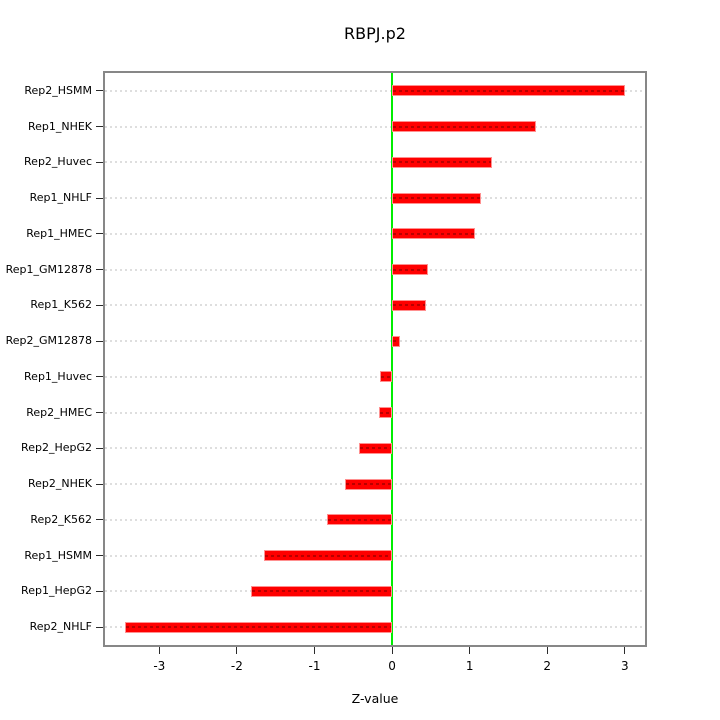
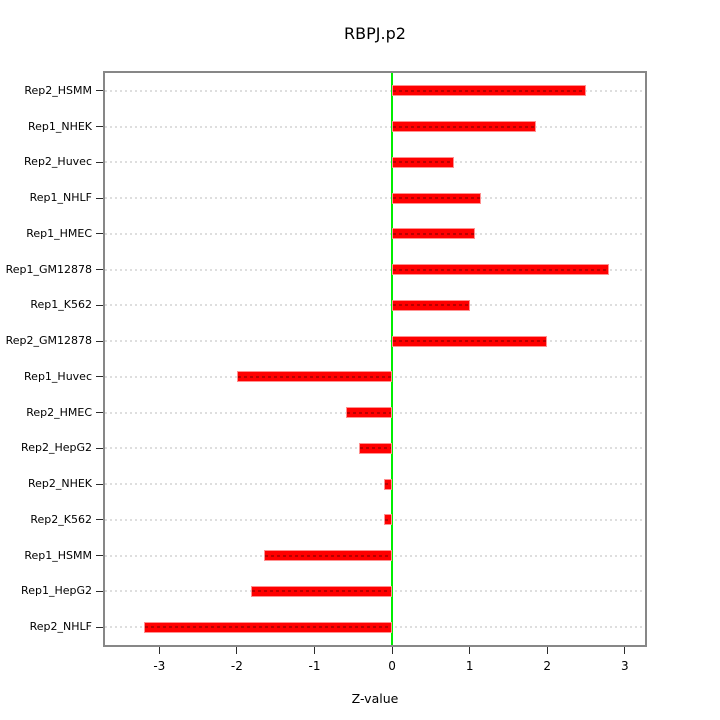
Rep2_HSMM: 3.0 -> 2.5
Rep2_Huvec: 1.3 -> 0.8
Rep1_GM12878: 0.5 -> 2.8
Rep1_K562: 0.4 -> 1.0
Rep2_GM12878: 0.1 -> 2.0
Rep1_Huvec: -0.1 -> -2.0
Rep2_HMEC: -0.2 -> -0.6
Rep2_NHEK: -0.6 -> -0.1
Rep2_K562: -0.8 -> -0.1
Rep2_NHLF: -3.4 -> -3.2
